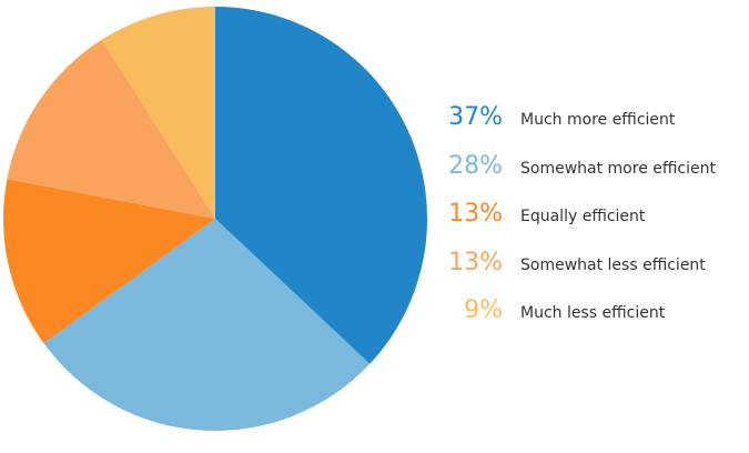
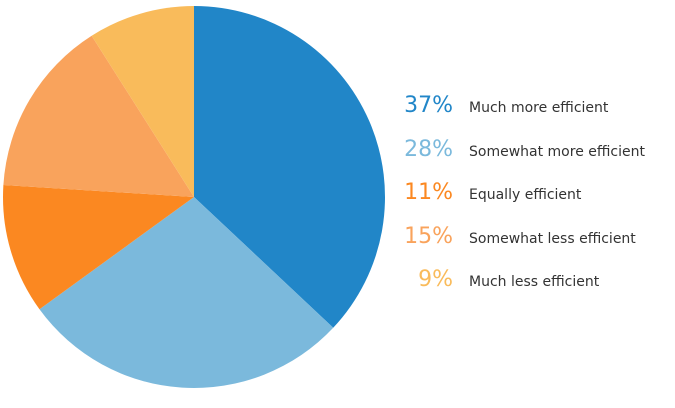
Equally efficient: 13% -> 11%
Somewhat less efficient: 13% -> 15%
